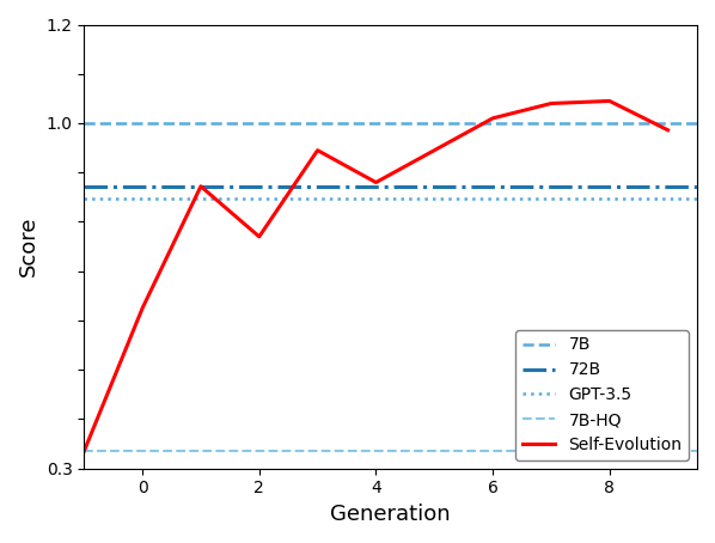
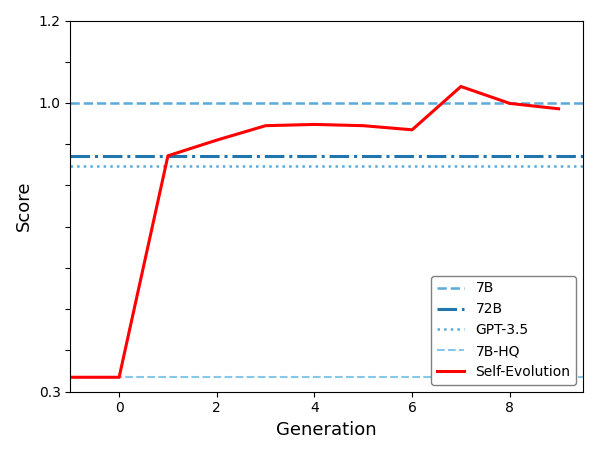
0: 0.625 -> 0.335
2: 0.770 -> 0.910
4: 0.880 -> 0.948
6: 1.010 -> 0.935
8: 1.045 -> 0.999
